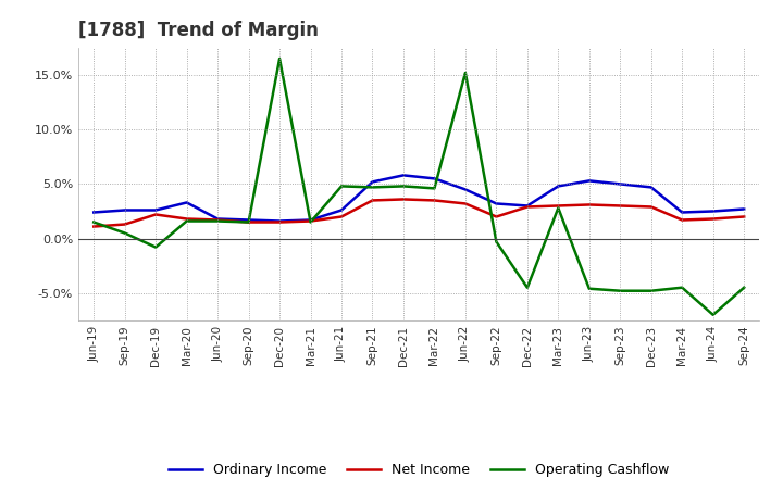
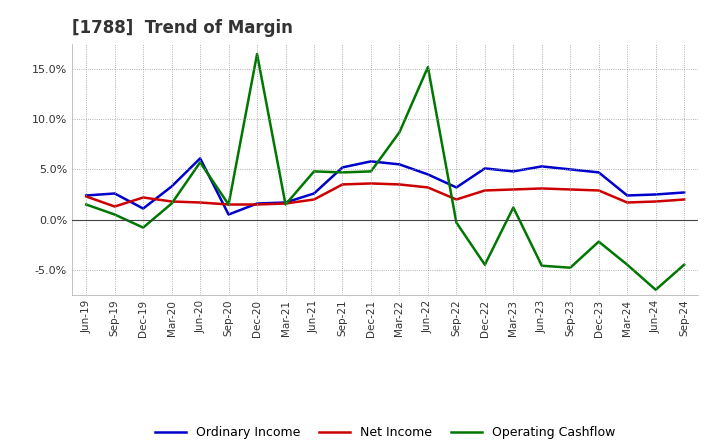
Net Income/Jun-19: 1.1% -> 2.3%
Ordinary Income/Dec-19: 2.6% -> 1.1%
Ordinary Income/Jun-20: 1.8% -> 6.1%
Operating Cashflow/Jun-20: 1.6% -> 5.7%
Ordinary Income/Sep-20: 1.7% -> 0.5%
Operating Cashflow/Mar-22: 4.6% -> 8.7%
Ordinary Income/Dec-22: 3.0% -> 5.1%
Operating Cashflow/Mar-23: 2.8% -> 1.2%
Operating Cashflow/Dec-23: -4.8% -> -2.2%
